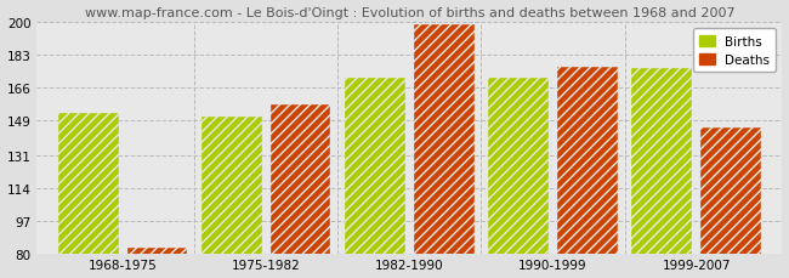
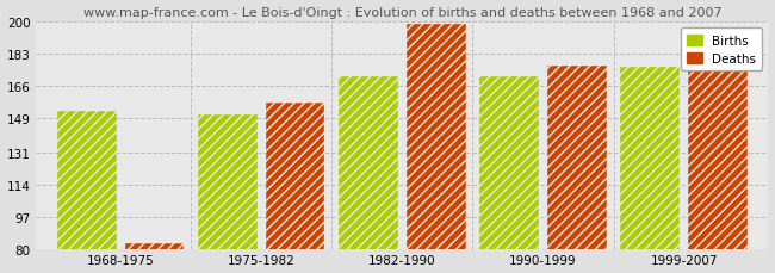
Deaths/1999-2007: 145 -> 175
